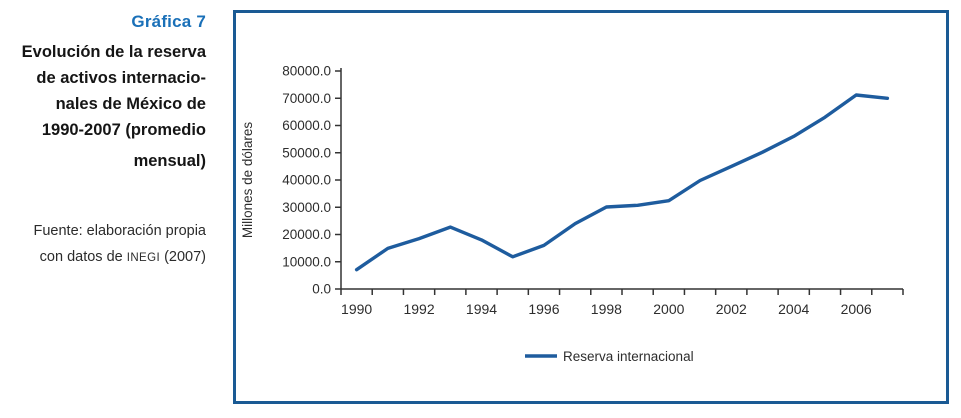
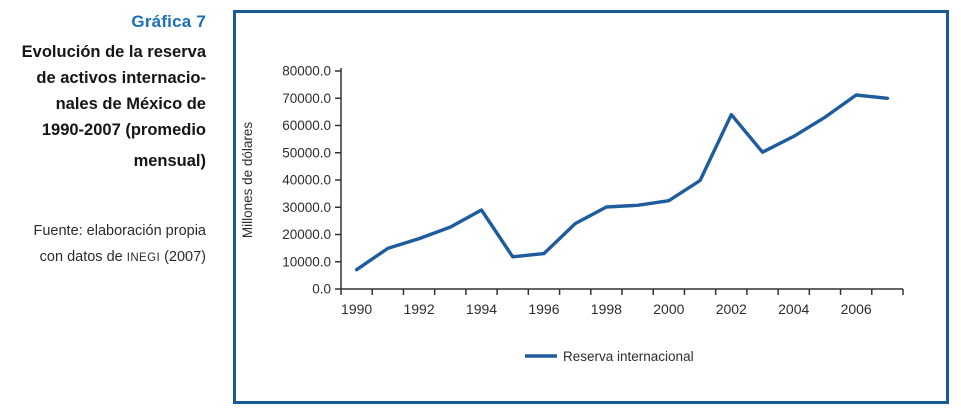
1994: 18000 -> 29000
1996: 16000 -> 13000
2002: 45000 -> 64000
